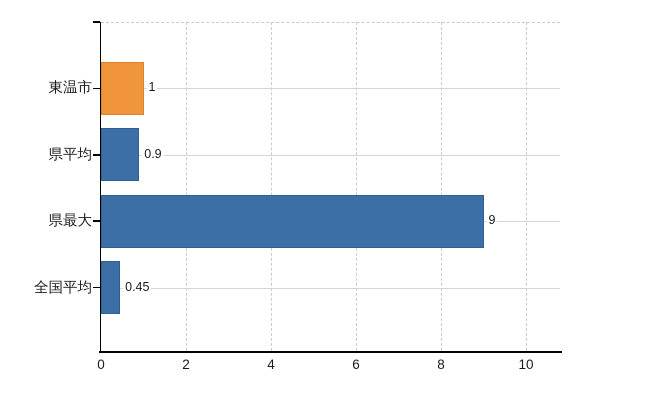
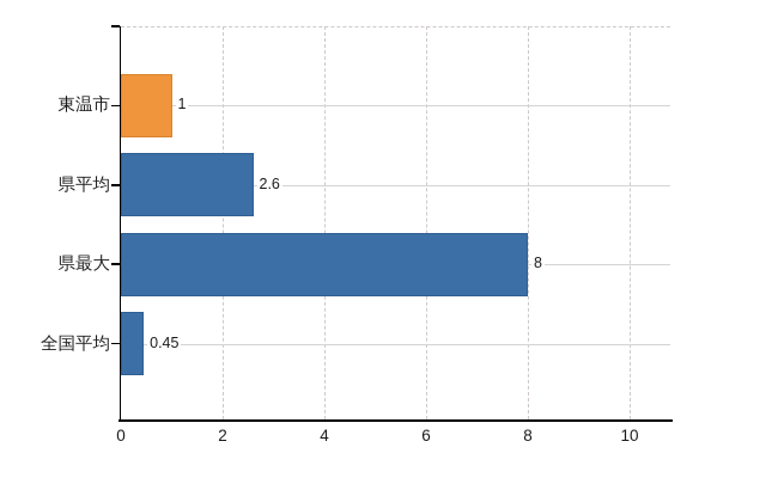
県平均: 0.9 -> 2.6
県最大: 9 -> 8
